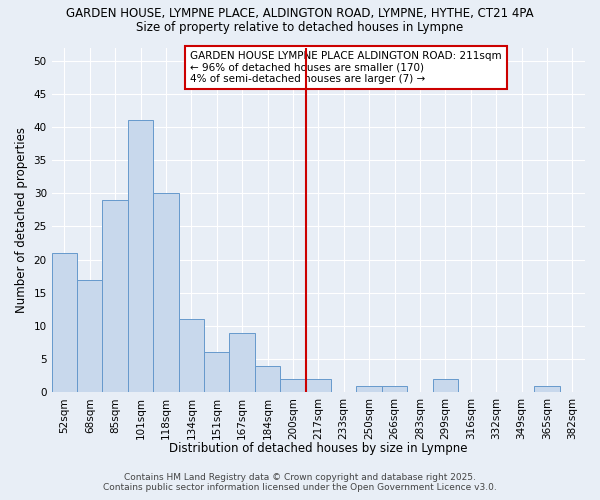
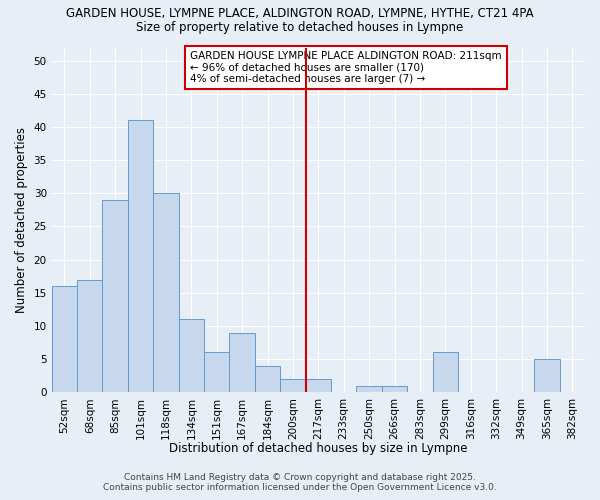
52sqm: 21 -> 16
299sqm: 2 -> 6
365sqm: 1 -> 5
